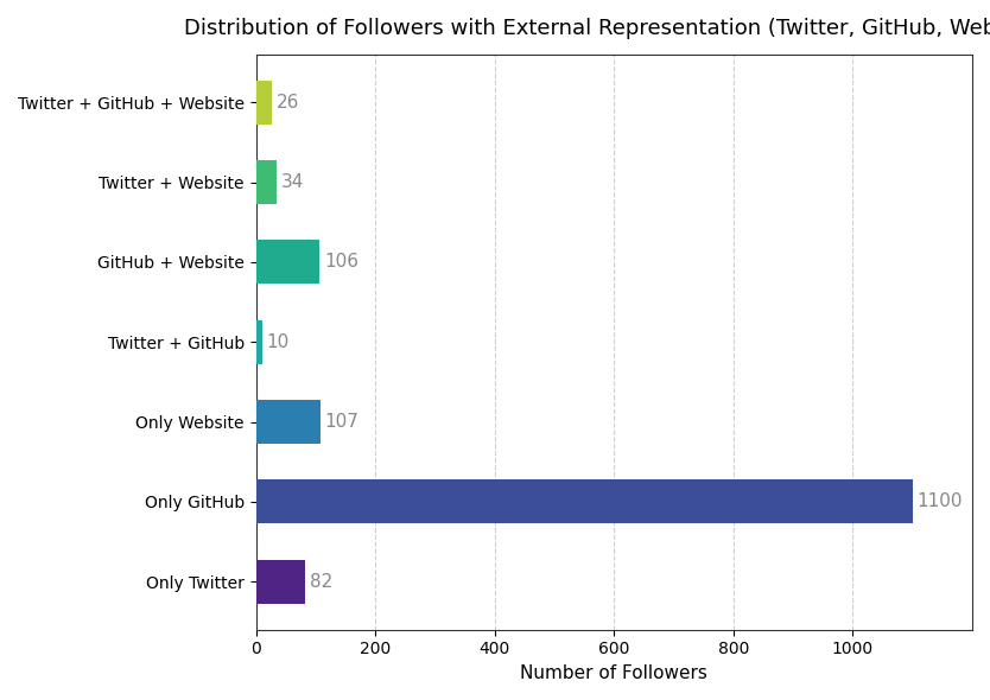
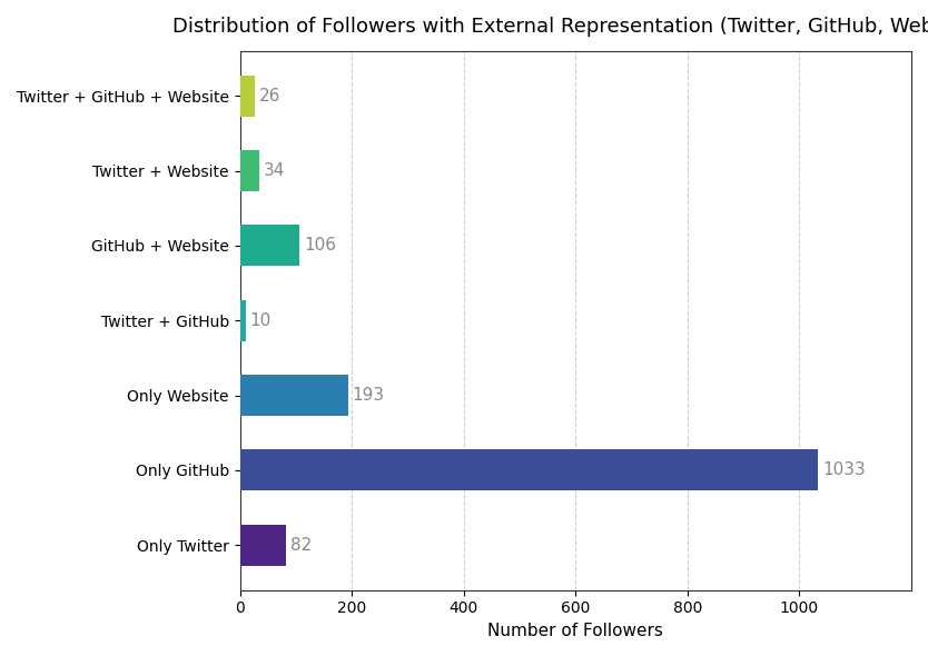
Only Website: 107 -> 193
Only GitHub: 1100 -> 1033
